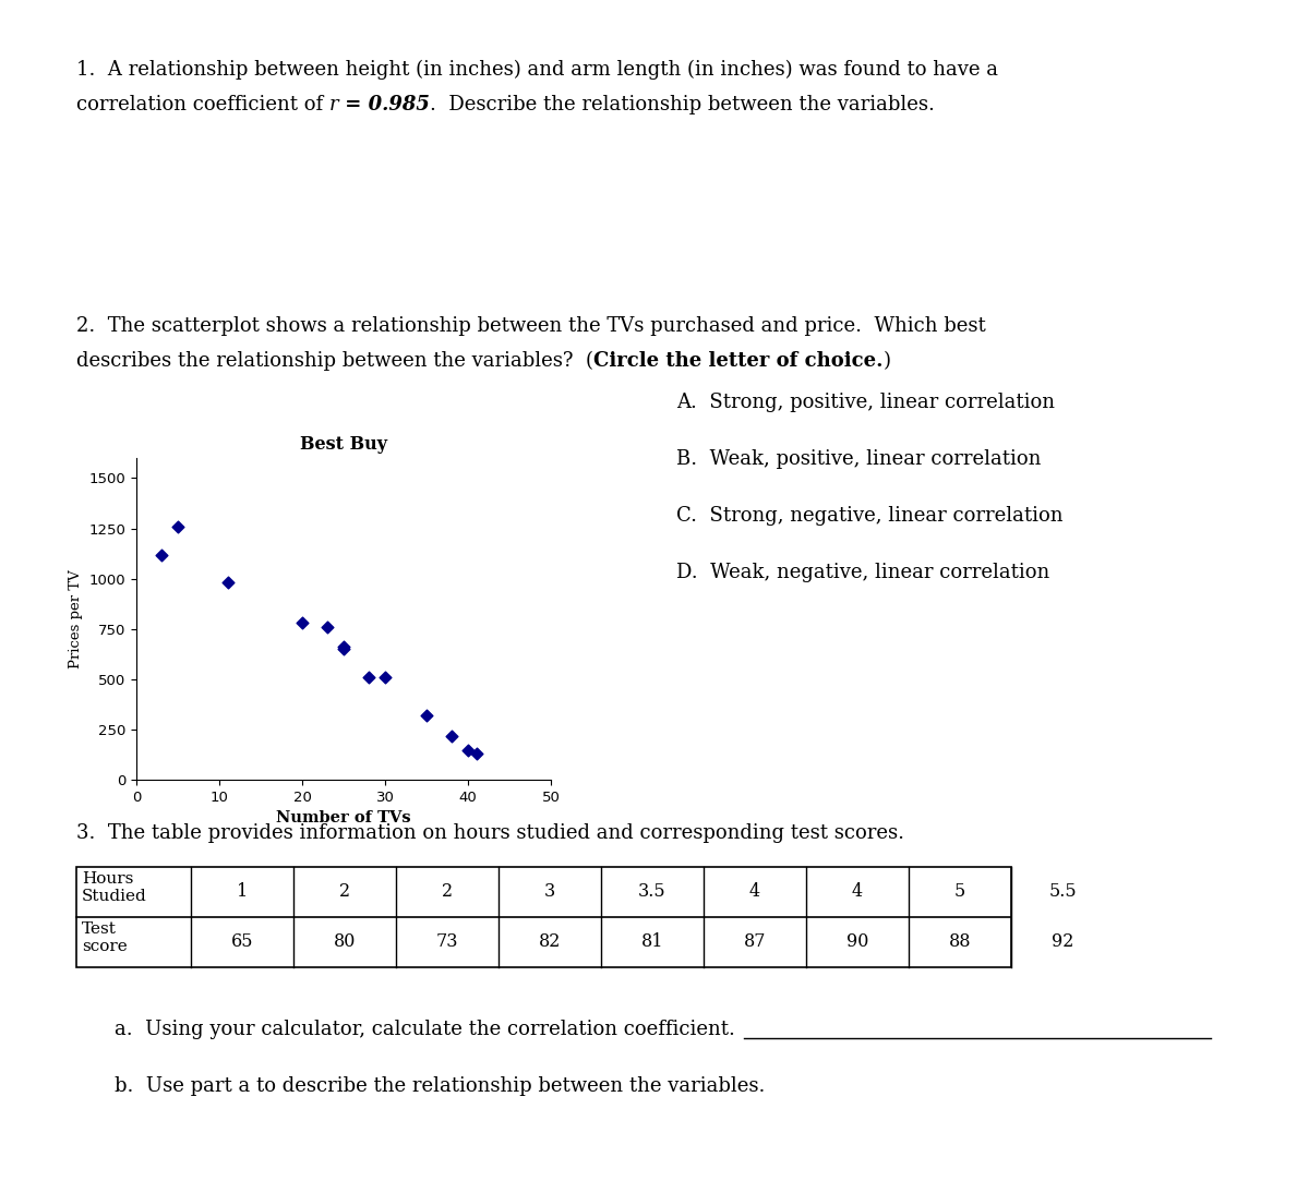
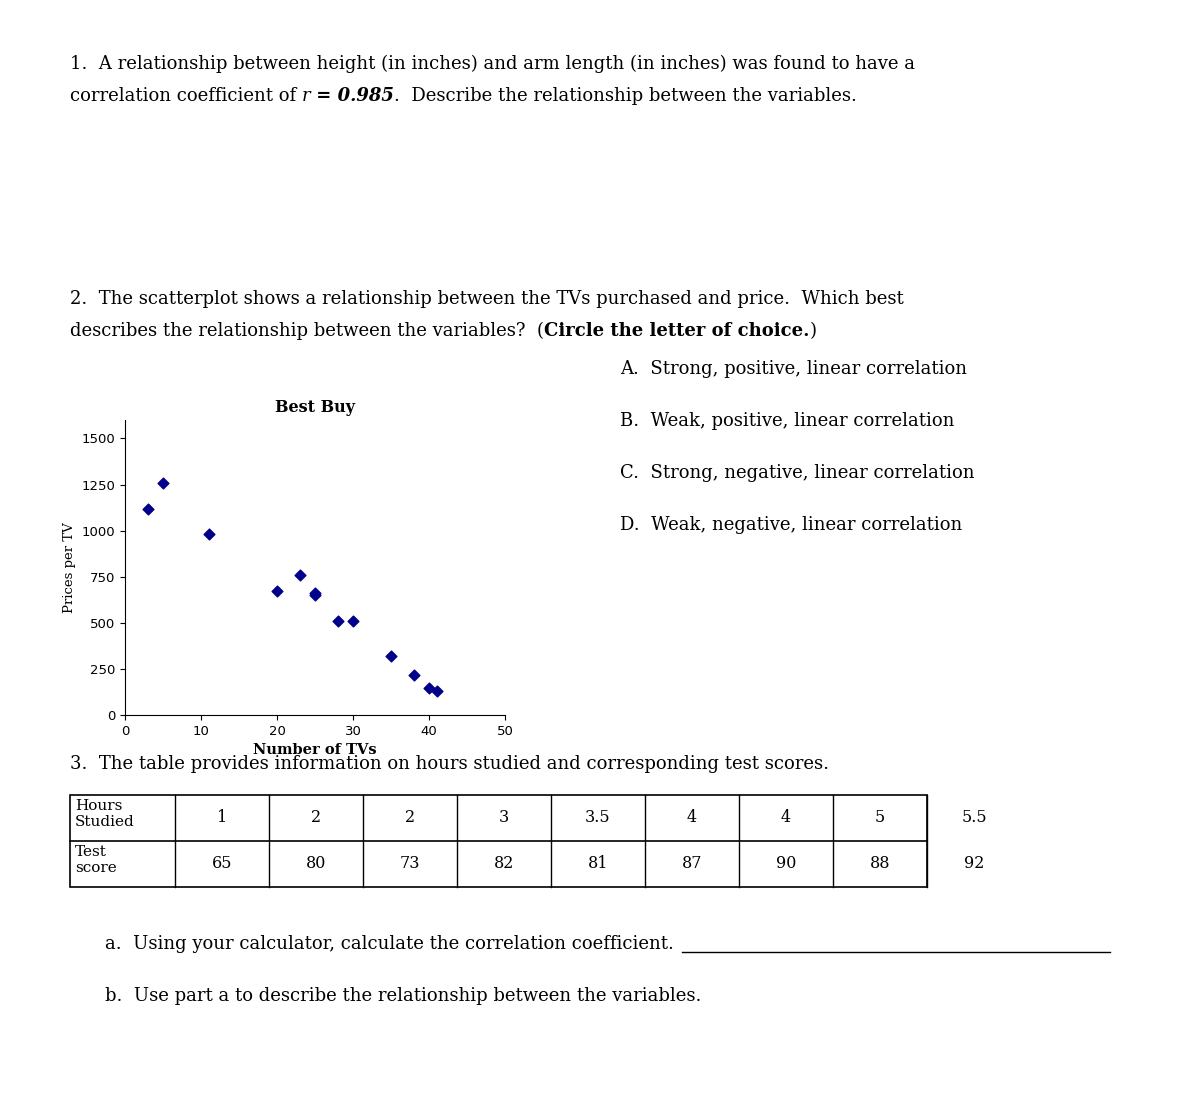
20: 780 -> 670
